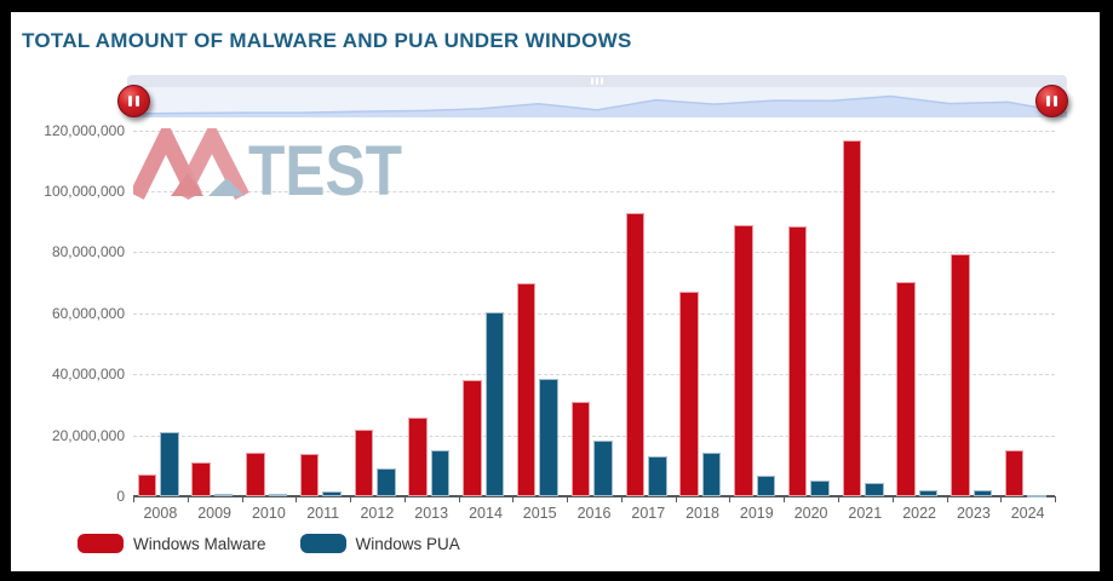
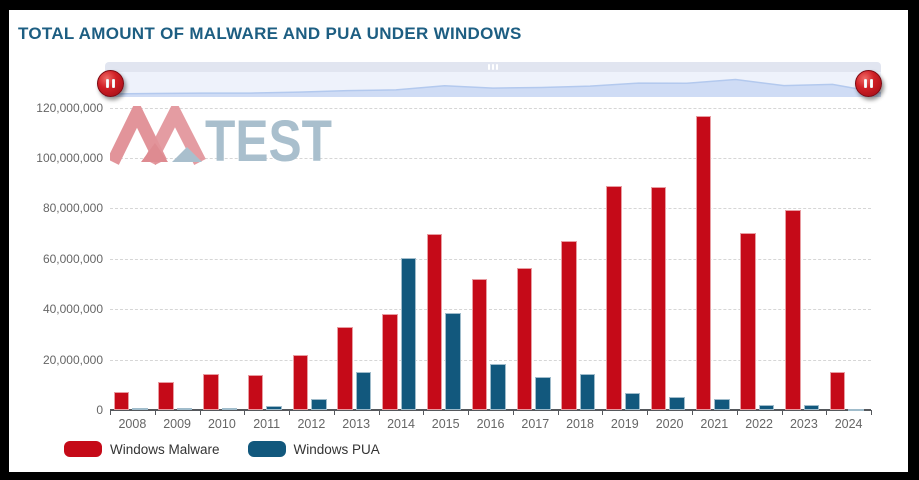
Windows PUA/2008: 21000000 -> 1000000
Windows PUA/2012: 9000000 -> 4000000
Windows Malware/2013: 26000000 -> 33000000
Windows Malware/2016: 31000000 -> 52000000
Windows Malware/2017: 93000000 -> 56000000
